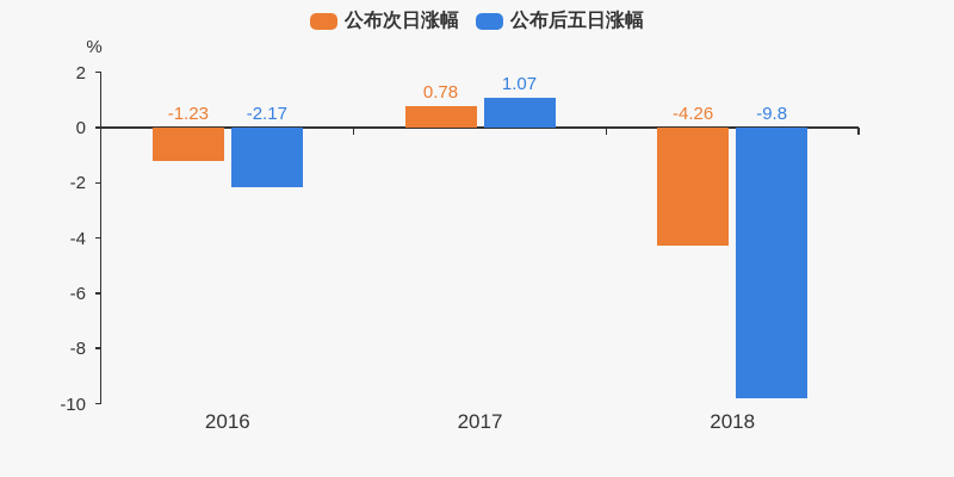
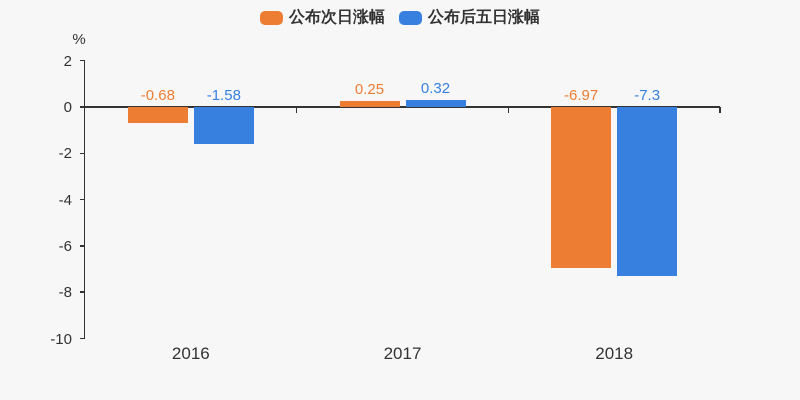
公布次日涨幅/2016: -1.23 -> -0.68
公布后五日涨幅/2016: -2.17 -> -1.58
公布次日涨幅/2017: 0.78 -> 0.25
公布后五日涨幅/2017: 1.07 -> 0.32
公布次日涨幅/2018: -4.26 -> -6.97
公布后五日涨幅/2018: -9.8 -> -7.3
